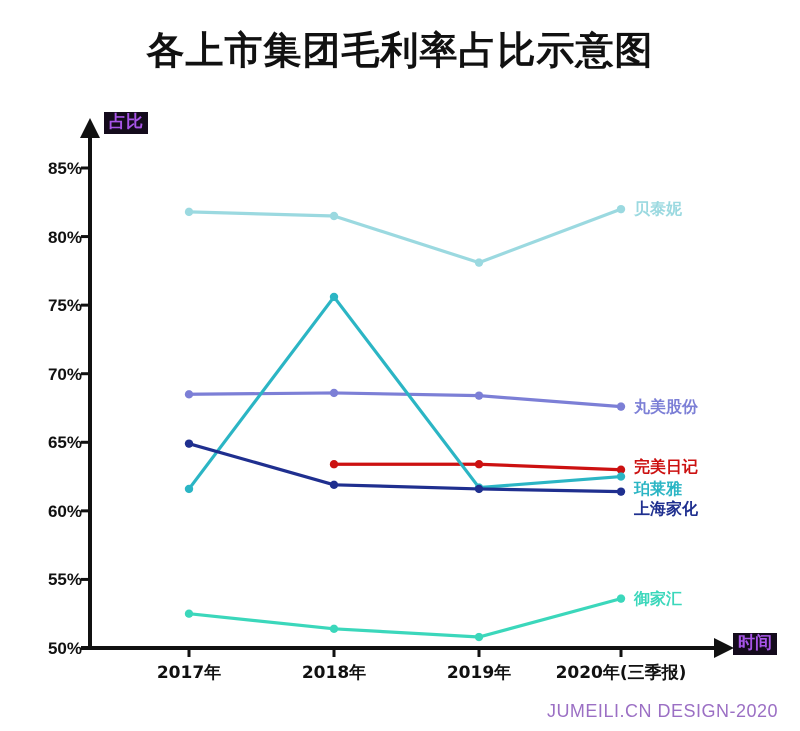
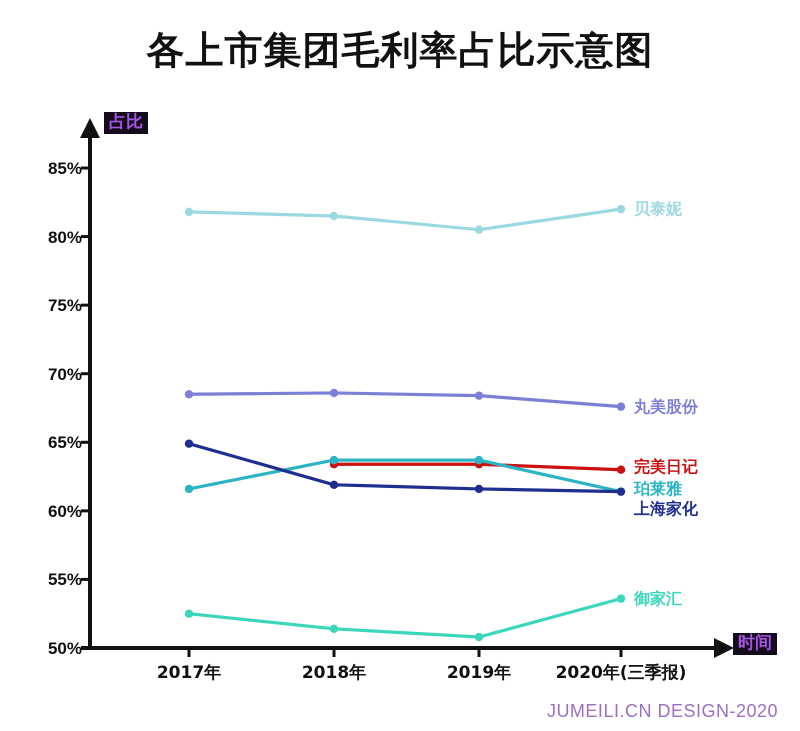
珀莱雅/2018年: 75.6% -> 63.7%
贝泰妮/2019年: 78.1% -> 80.5%
珀莱雅/2019年: 61.7% -> 63.7%
珀莱雅/2020年(三季报): 62.5% -> 61.4%
